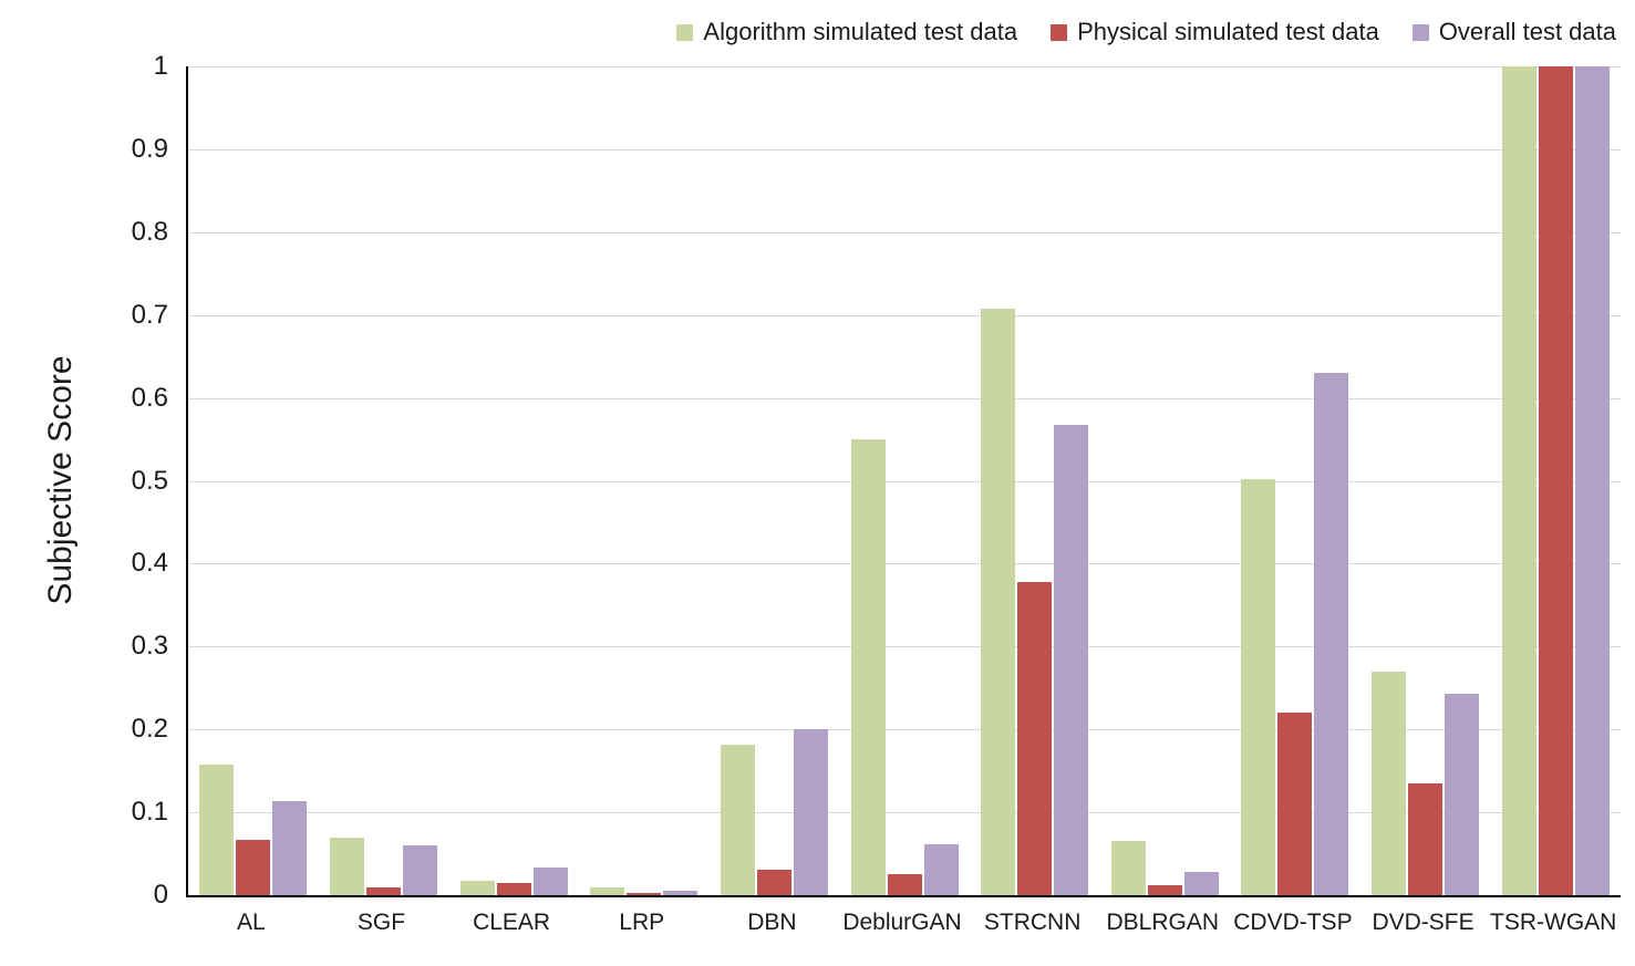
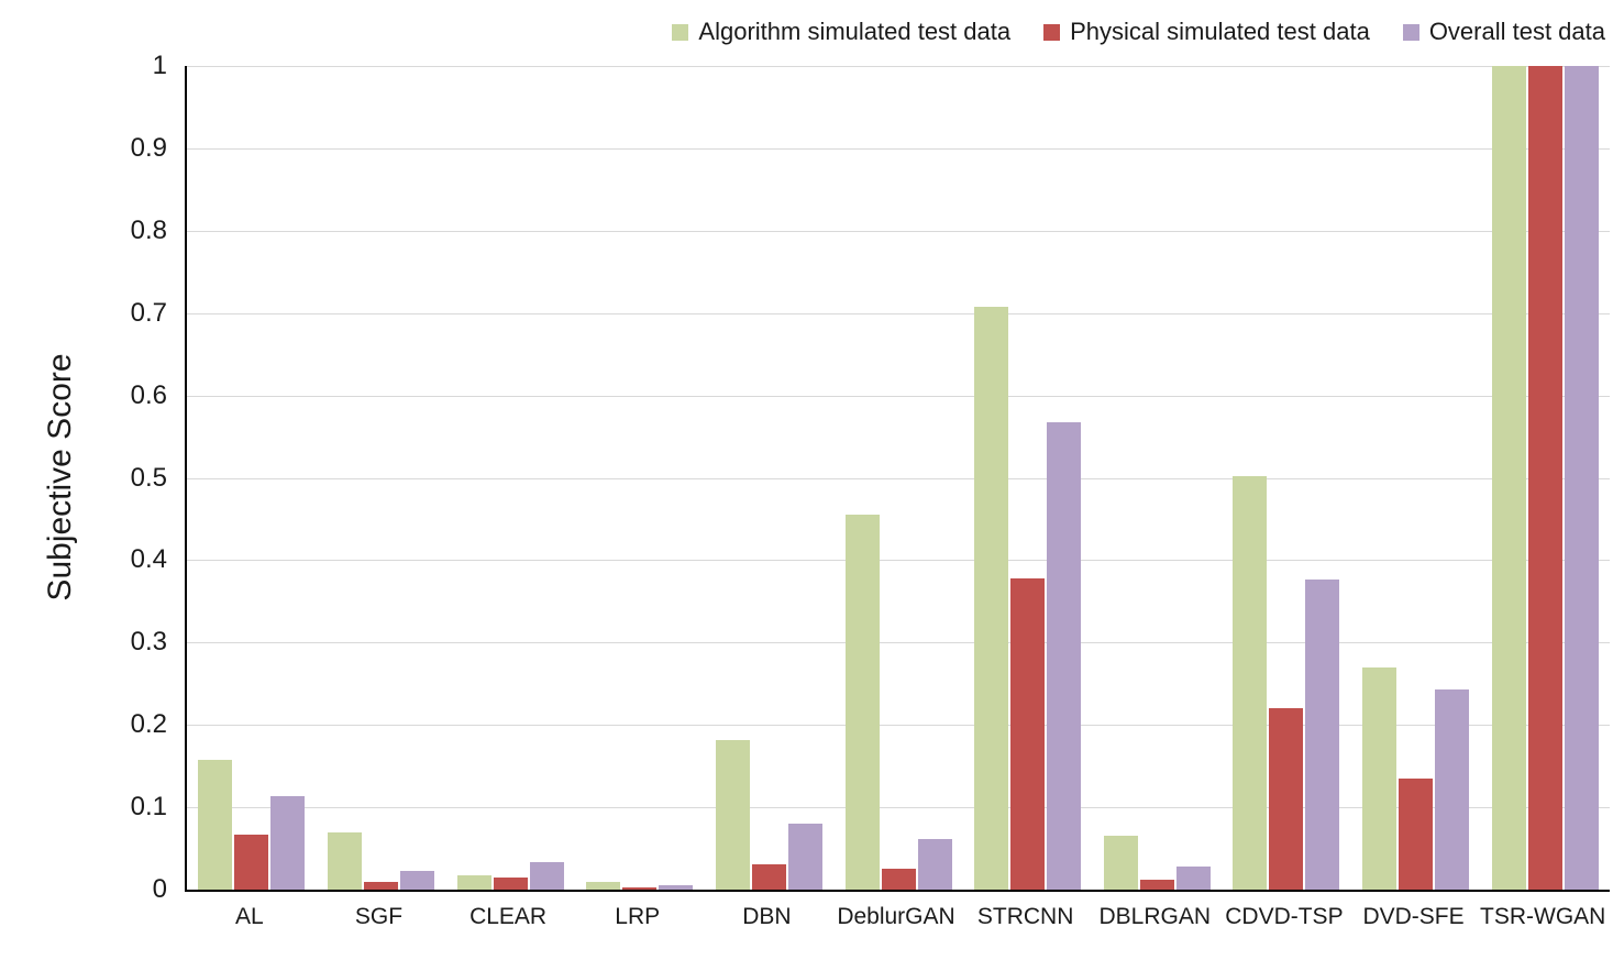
Overall test data/SGF: 0.06 -> 0.02
Overall test data/DBN: 0.20 -> 0.08
Algorithm simulated test data/DeblurGAN: 0.55 -> 0.46
Overall test data/CDVD-TSP: 0.63 -> 0.38
